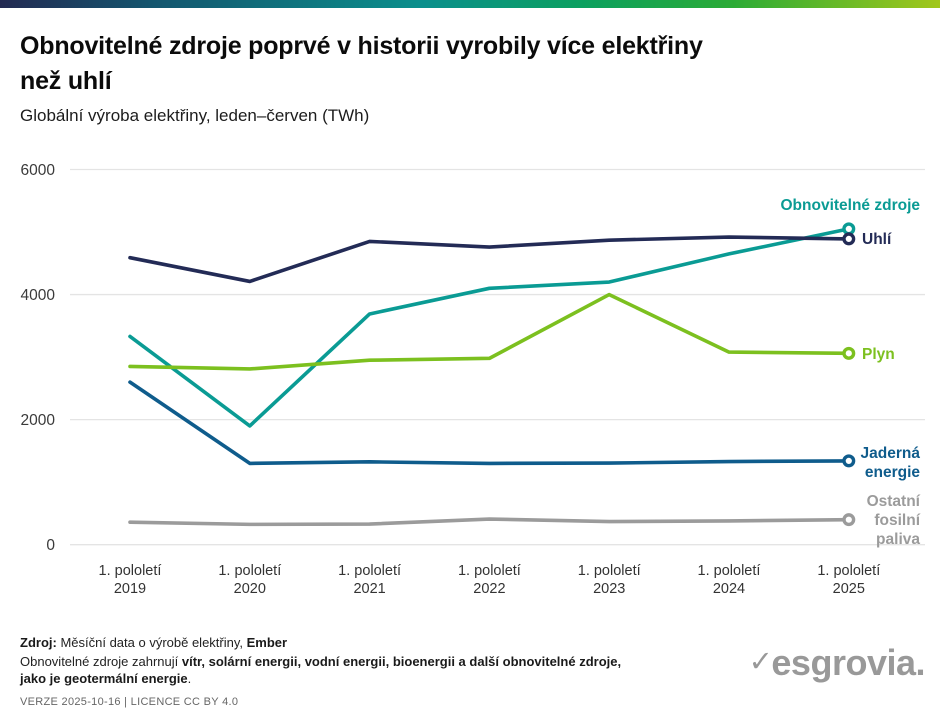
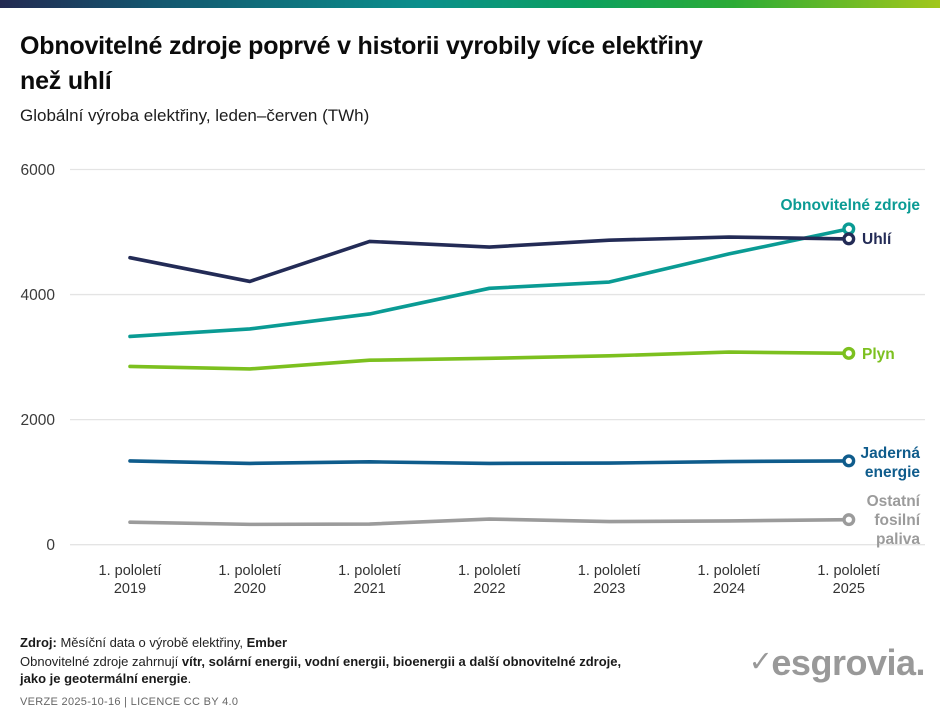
Jaderná energie/1. pololetí 2019: 2600 -> 1300
Obnovitelné zdroje/1. pololetí 2020: 1900 -> 3400
Plyn/1. pololetí 2023: 4000 -> 3000
